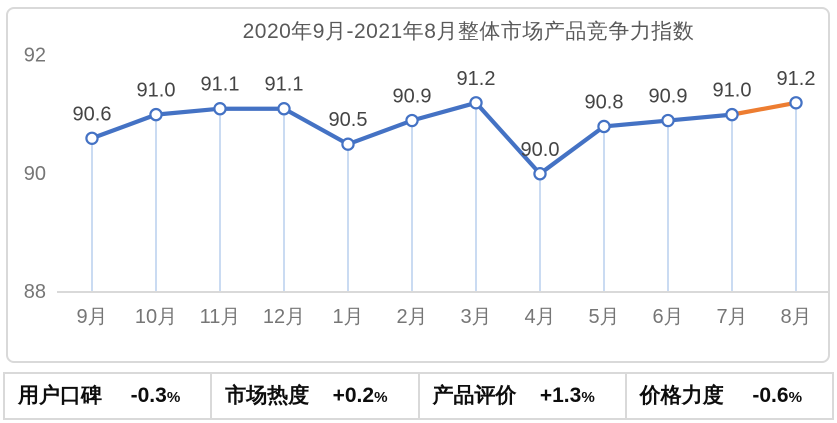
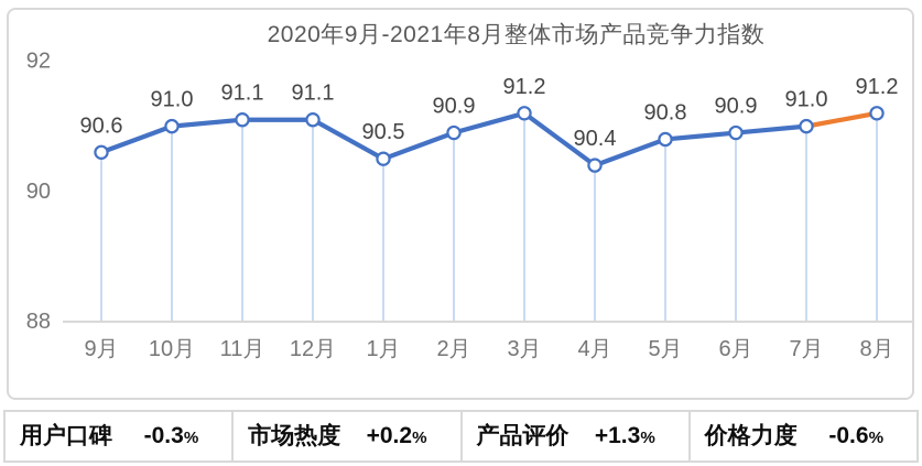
4月: 90.0 -> 90.4
